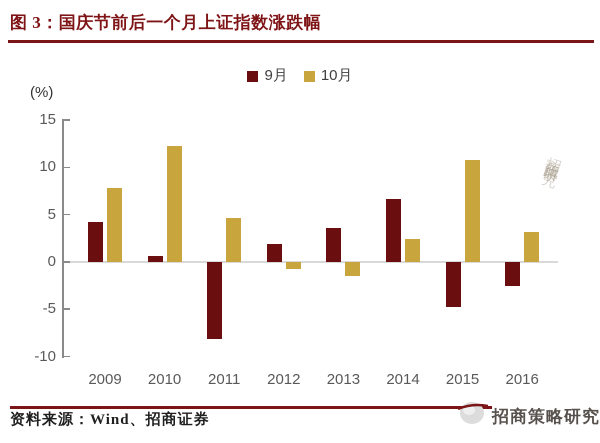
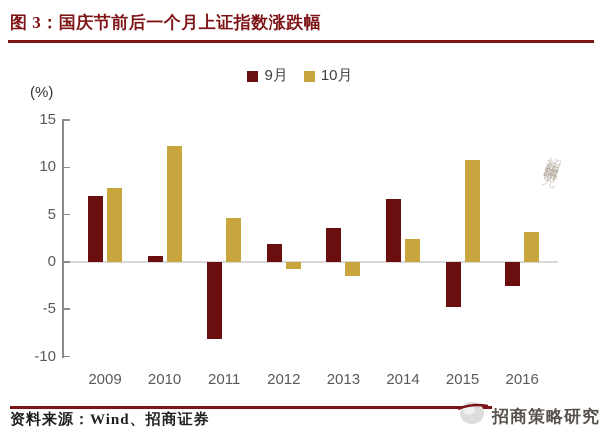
9月/2009: 4 -> 7
